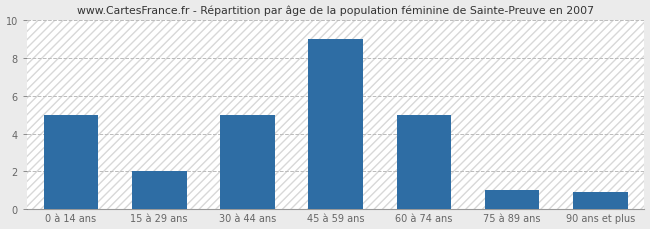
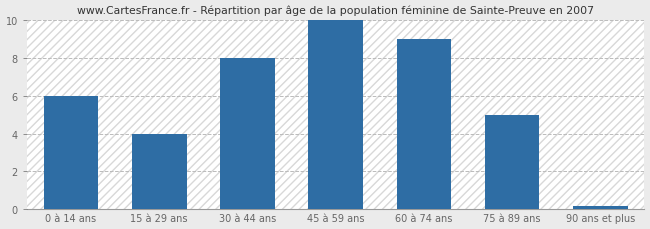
0 à 14 ans: 5.0 -> 6.0
15 à 29 ans: 2.0 -> 4.0
30 à 44 ans: 5.0 -> 8.0
45 à 59 ans: 9.0 -> 10.0
60 à 74 ans: 5.0 -> 9.0
75 à 89 ans: 1.0 -> 5.0
90 ans et plus: 0.9 -> 0.1
